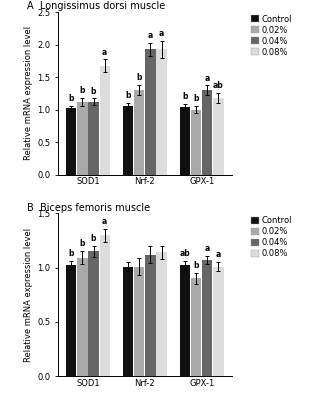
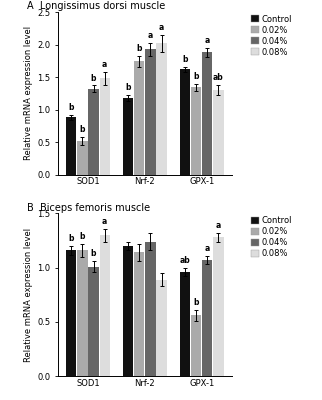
A Longissimus dorsi muscle/Control/SOD1: 1.02 -> 0.88
A Longissimus dorsi muscle/0.02%/SOD1: 1.12 -> 0.52
A Longissimus dorsi muscle/0.04%/SOD1: 1.12 -> 1.32
A Longissimus dorsi muscle/0.08%/SOD1: 1.67 -> 1.48
A Longissimus dorsi muscle/Control/Nrf-2: 1.05 -> 1.18
A Longissimus dorsi muscle/0.02%/Nrf-2: 1.30 -> 1.74
A Longissimus dorsi muscle/0.08%/Nrf-2: 1.93 -> 2.02
A Longissimus dorsi muscle/Control/GPX-1: 1.04 -> 1.62
A Longissimus dorsi muscle/0.02%/GPX-1: 1.00 -> 1.34
A Longissimus dorsi muscle/0.04%/GPX-1: 1.30 -> 1.88
A Longissimus dorsi muscle/0.08%/GPX-1: 1.18 -> 1.30
B Biceps femoris muscle/Control/SOD1: 1.02 -> 1.16
B Biceps femoris muscle/0.02%/SOD1: 1.09 -> 1.16
B Biceps femoris muscle/0.04%/SOD1: 1.15 -> 1.01
B Biceps femoris muscle/Control/Nrf-2: 1.01 -> 1.20
B Biceps femoris muscle/0.02%/Nrf-2: 1.01 -> 1.14
B Biceps femoris muscle/0.04%/Nrf-2: 1.12 -> 1.24
B Biceps femoris muscle/0.08%/Nrf-2: 1.14 -> 0.89
B Biceps femoris muscle/Control/GPX-1: 1.02 -> 0.96
B Biceps femoris muscle/0.02%/GPX-1: 0.90 -> 0.56
B Biceps femoris muscle/0.08%/GPX-1: 1.01 -> 1.28
